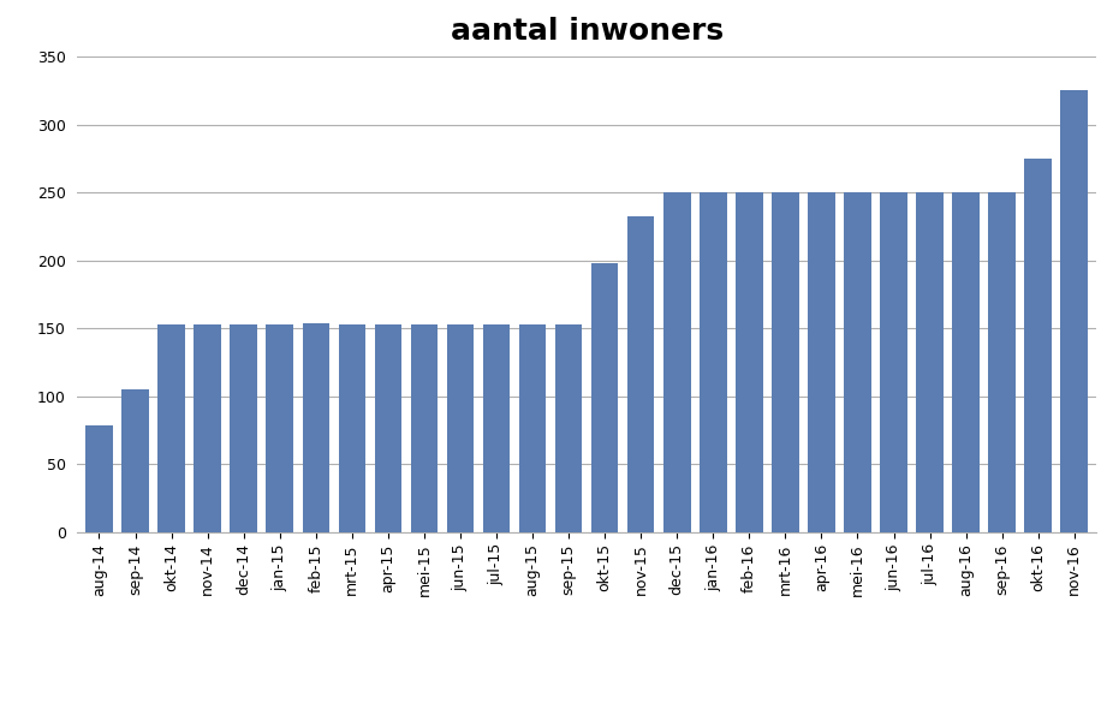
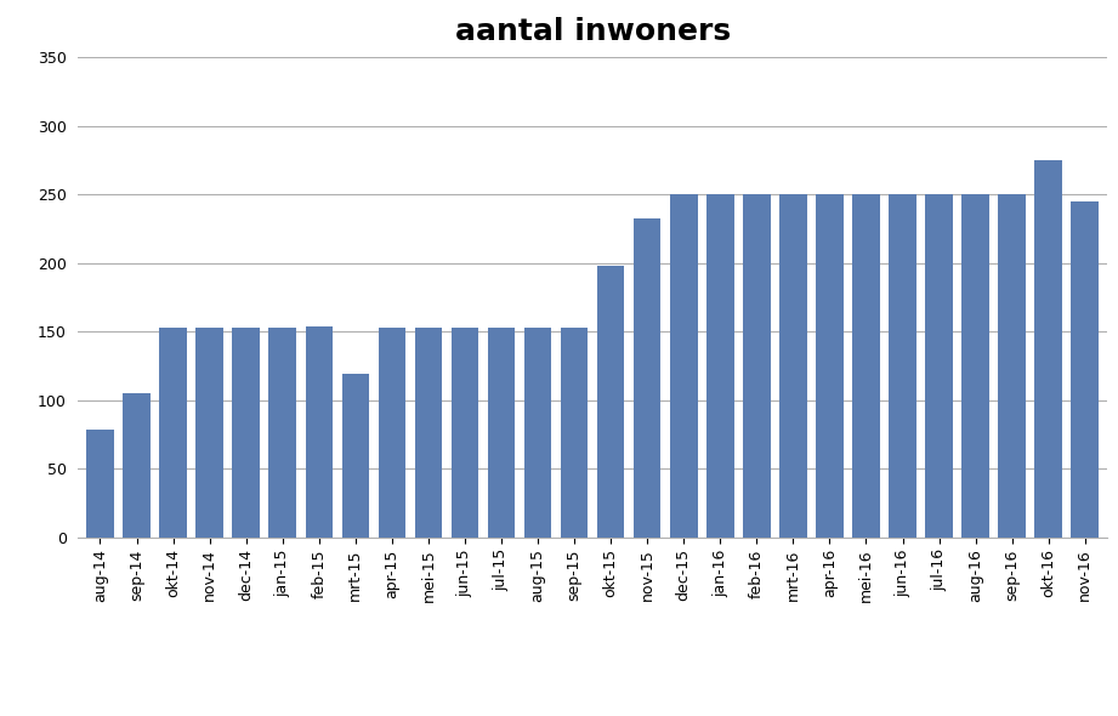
mrt-15: 153 -> 119
nov-16: 325 -> 245
